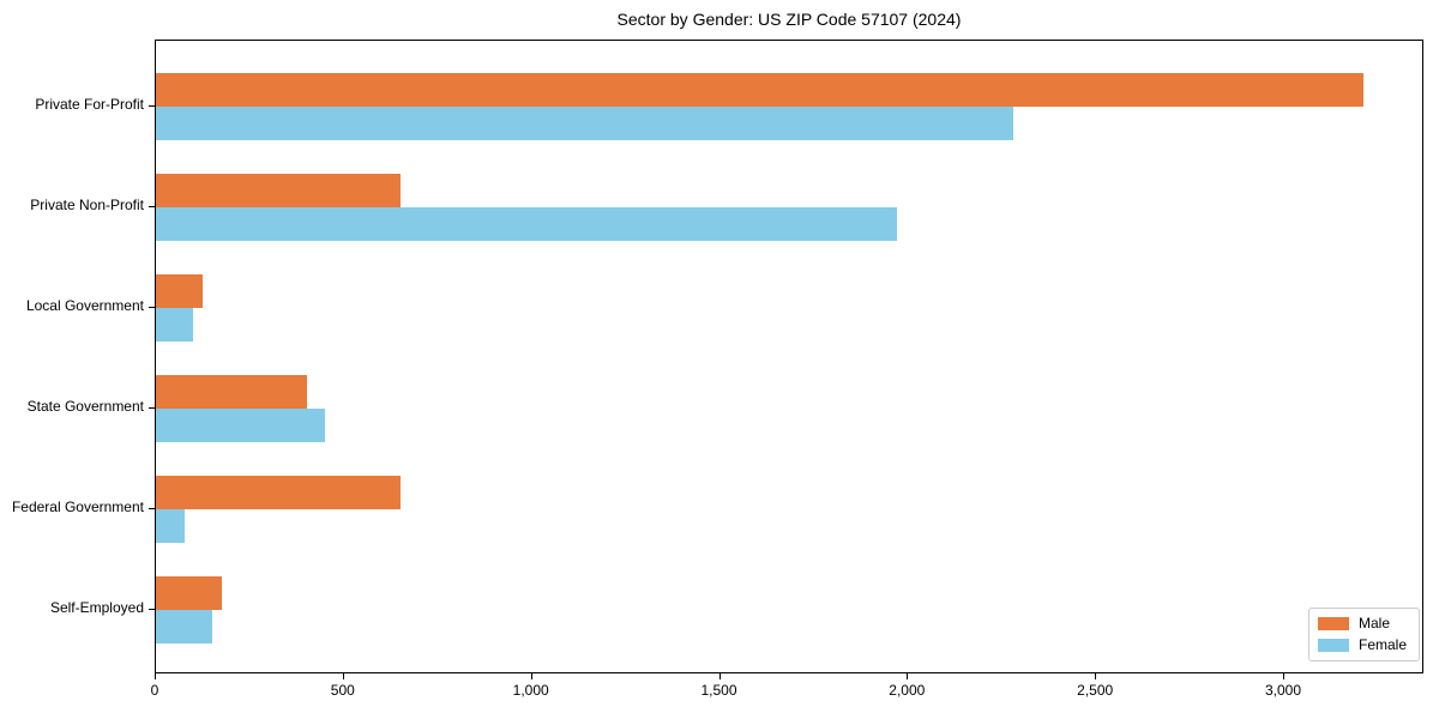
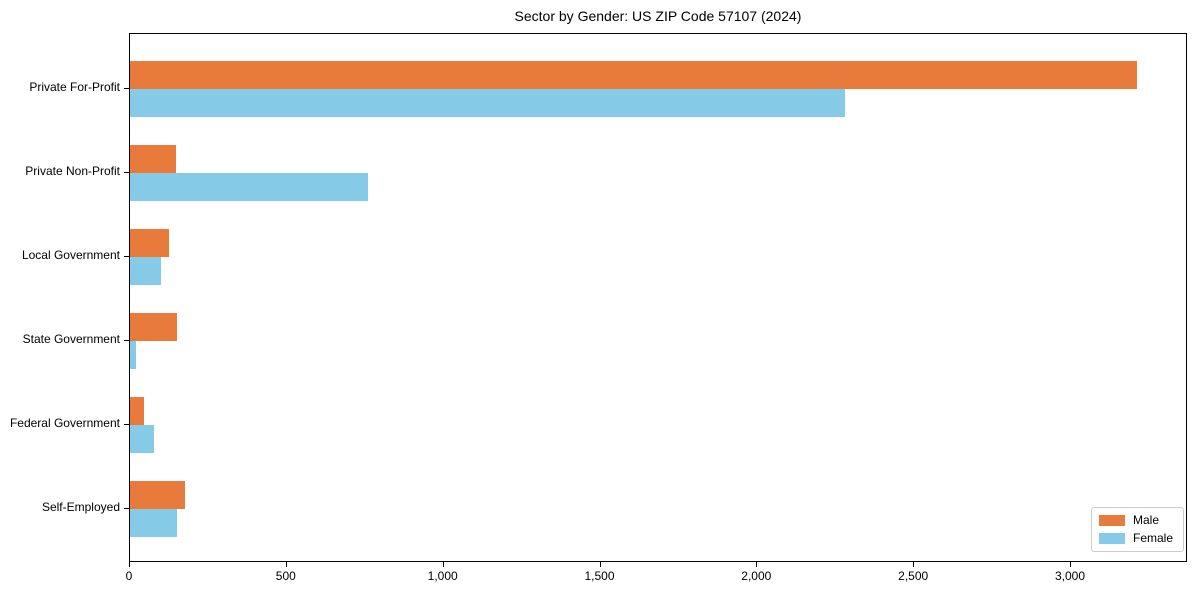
Male/Private Non-Profit: 650 -> 140
Female/Private Non-Profit: 1970 -> 760
Male/State Government: 400 -> 150
Female/State Government: 450 -> 20
Male/Federal Government: 650 -> 40
